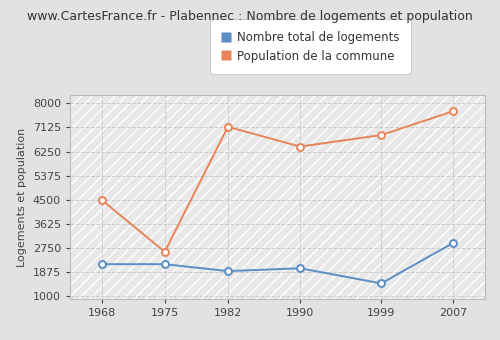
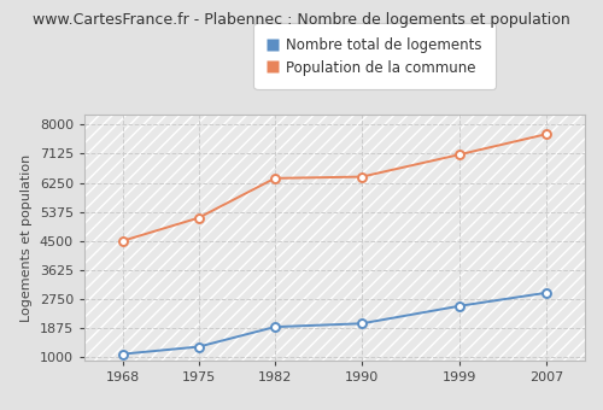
Nombre total de logements/1968: 2150 -> 1080
Nombre total de logements/1975: 2150 -> 1300
Population de la commune/1975: 2600 -> 5190
Population de la commune/1982: 7150 -> 6380
Nombre total de logements/1999: 1450 -> 2530
Population de la commune/1999: 6850 -> 7100
